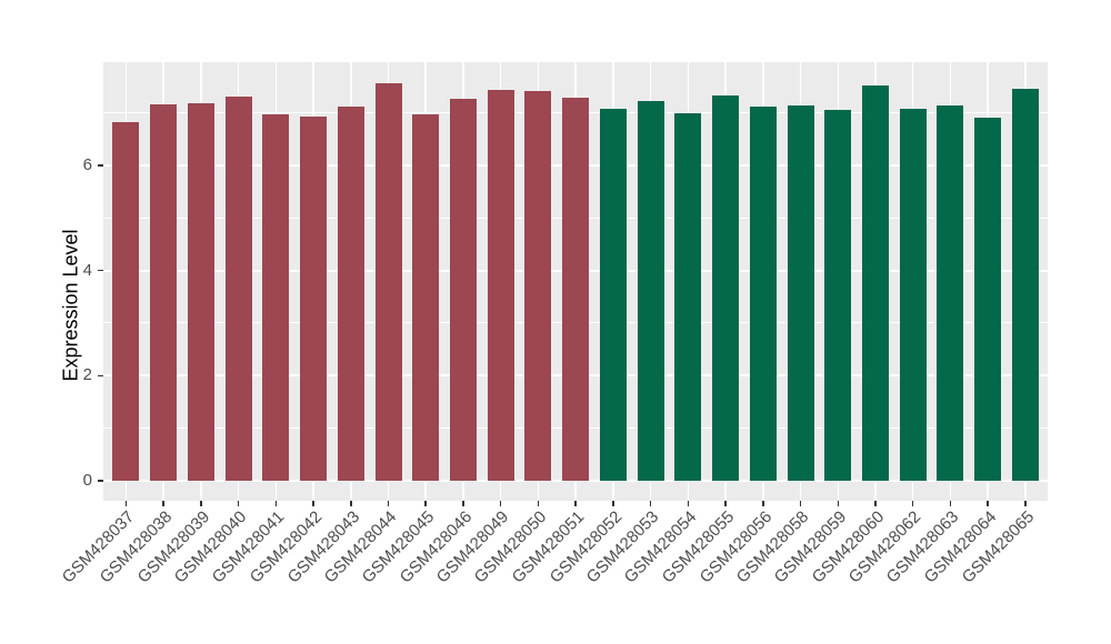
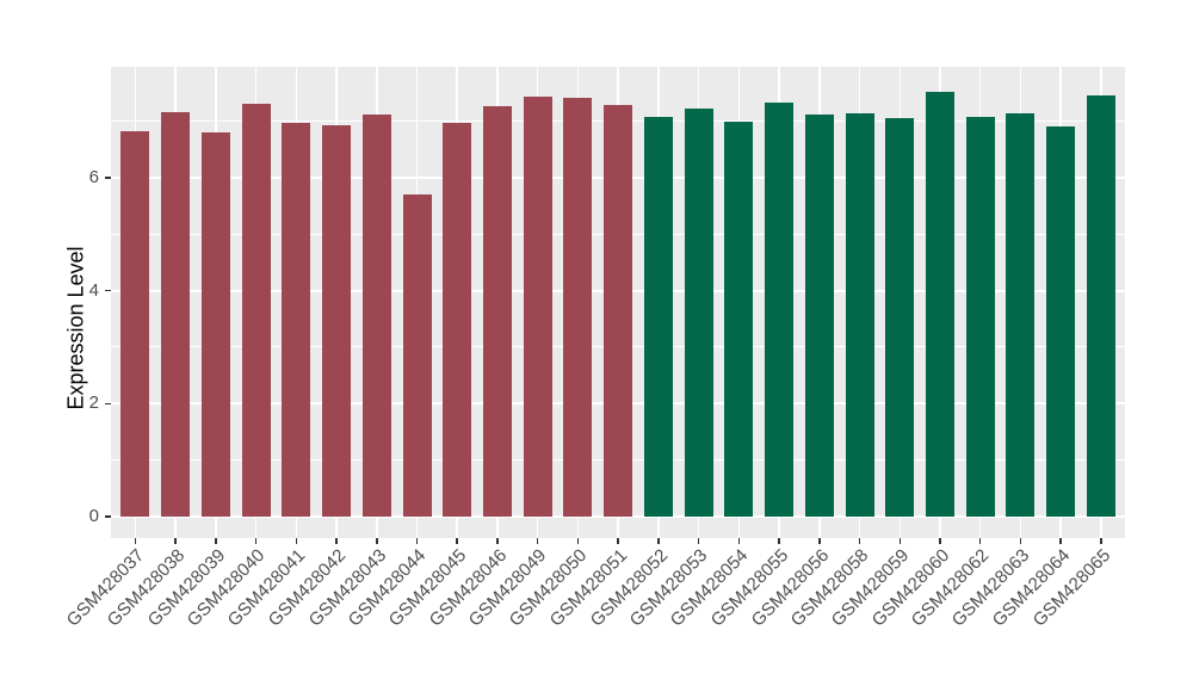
GSM428039: 7.2 -> 6.8
GSM428044: 7.6 -> 5.7
